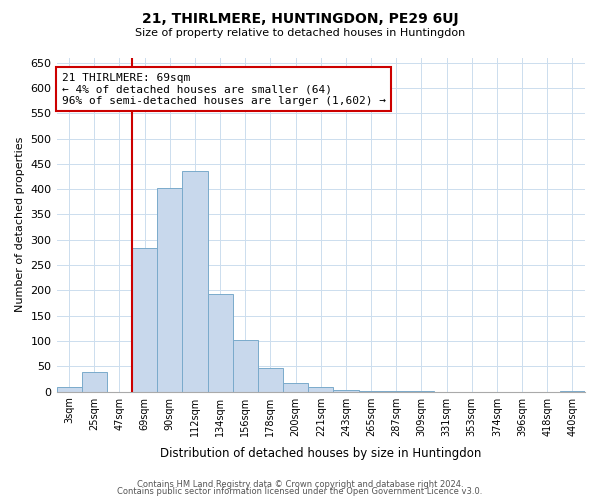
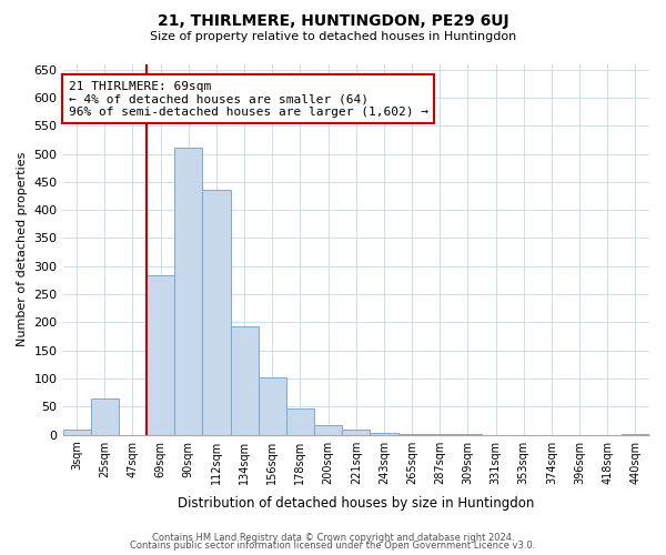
25sqm: 38 -> 65
90sqm: 402 -> 510
